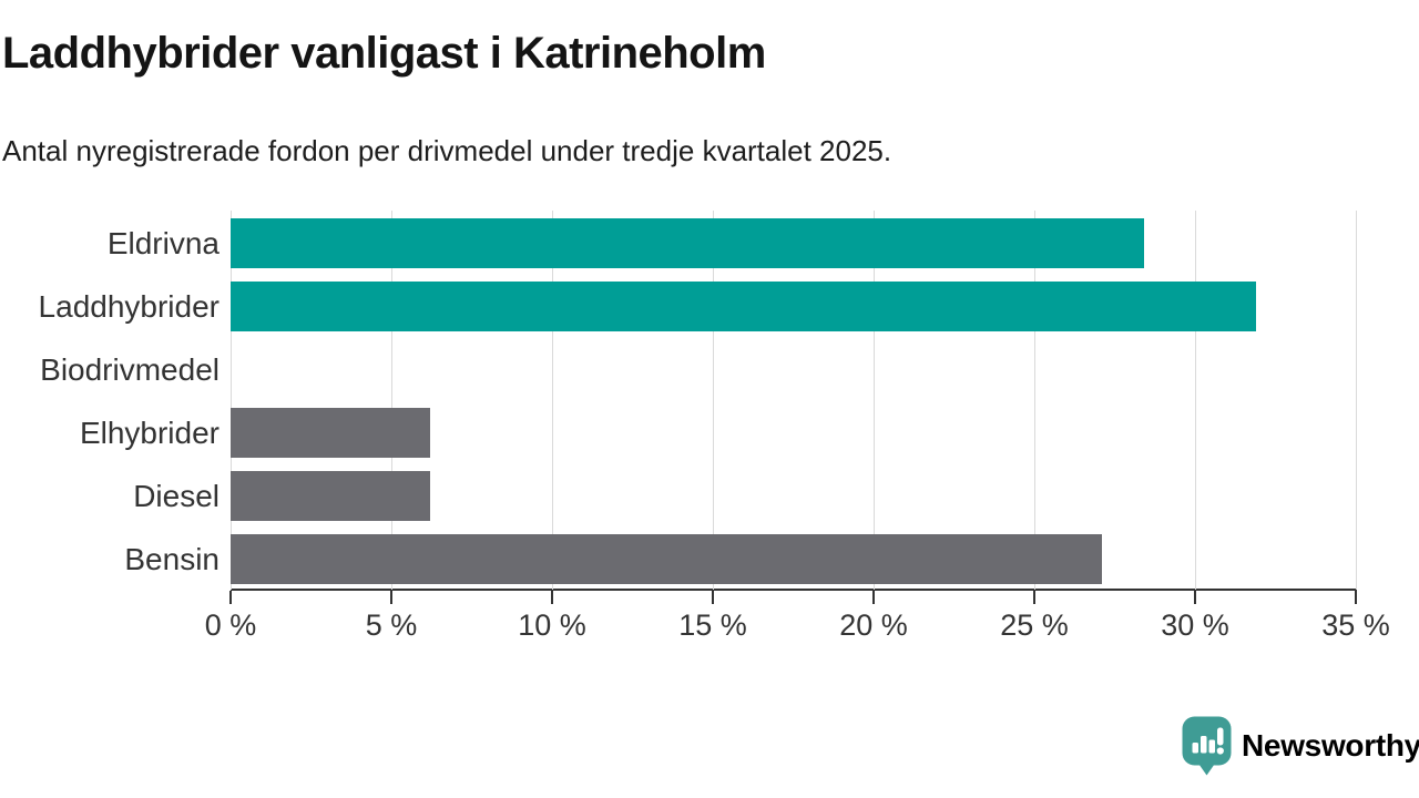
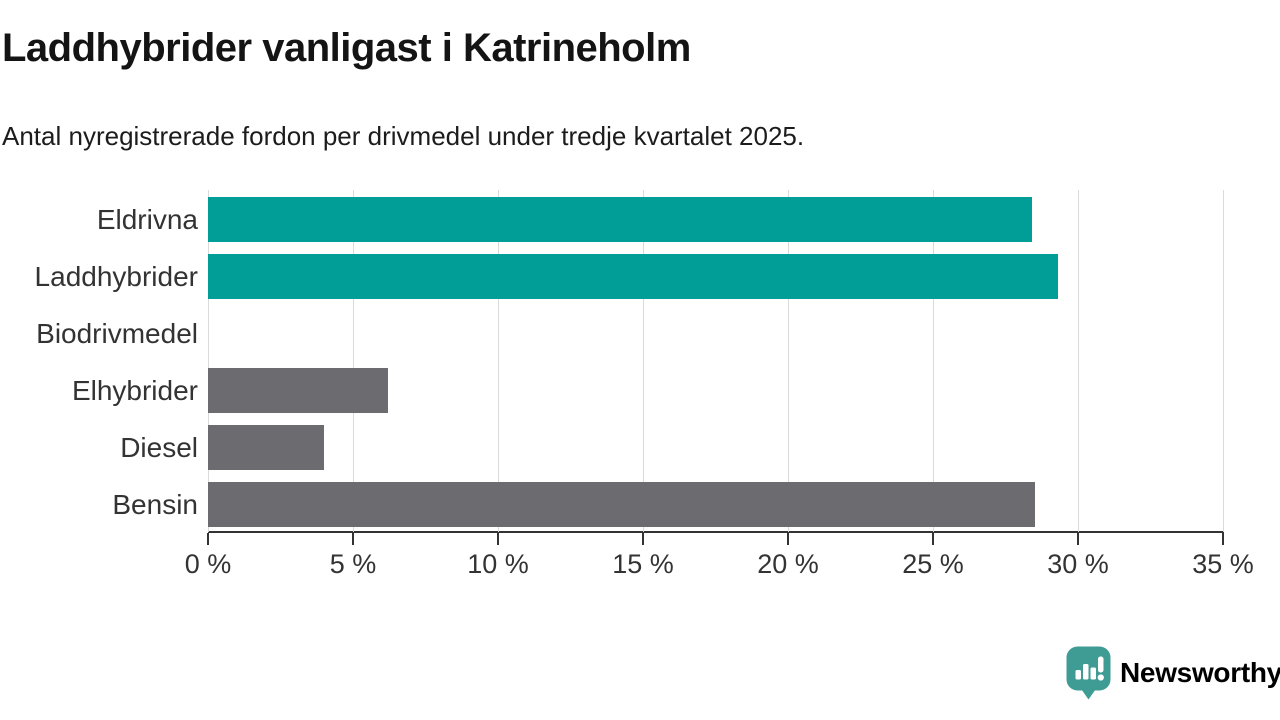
Laddhybrider: 31.9% -> 29.3%
Diesel: 6.2% -> 4.0%
Bensin: 27.1% -> 28.5%
